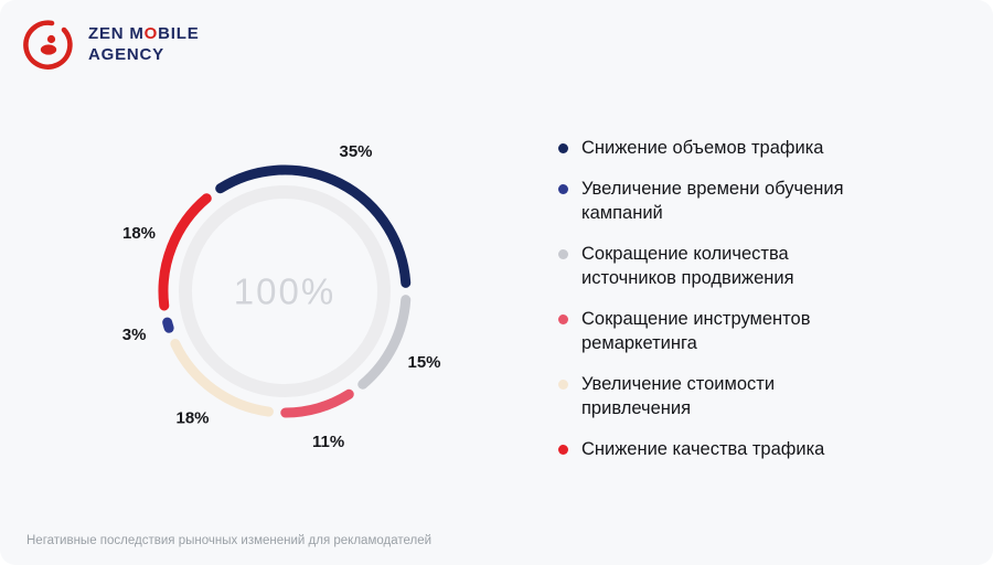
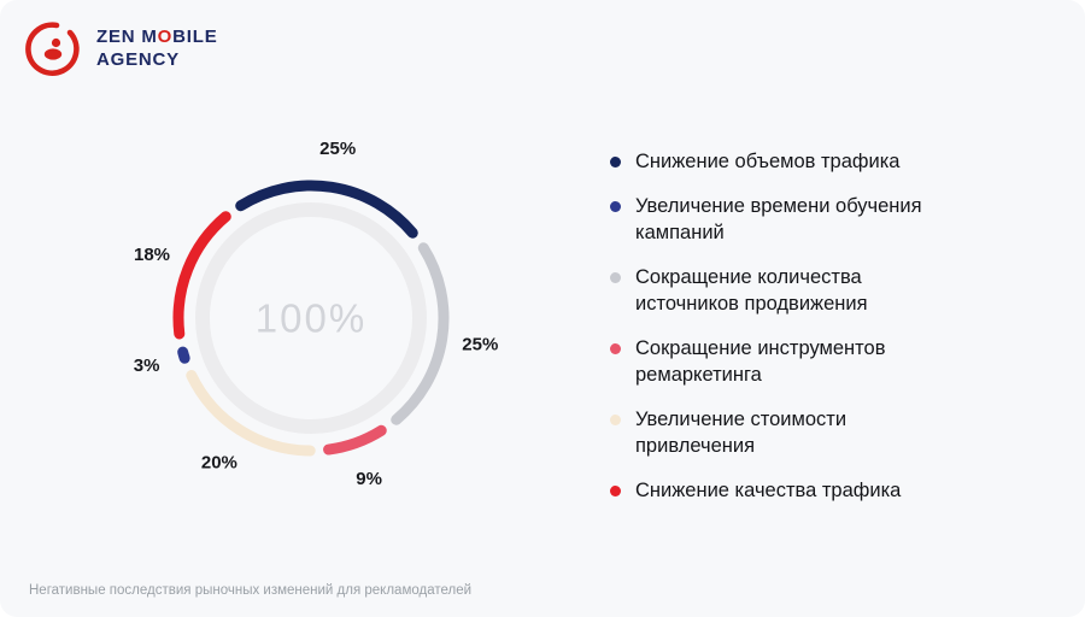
Снижение объемов трафика: 35% -> 25%
Сокращение количества источников продвижения: 15% -> 25%
Сокращение инструментов ремаркетинга: 11% -> 9%
Увеличение стоимости привлечения: 18% -> 20%
